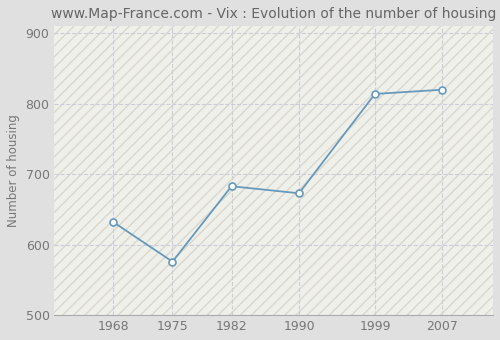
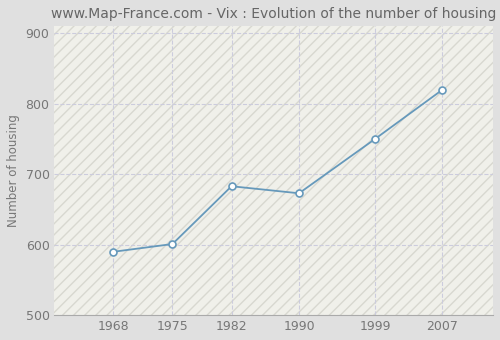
1968: 632 -> 590
1975: 576 -> 601
1999: 814 -> 750
